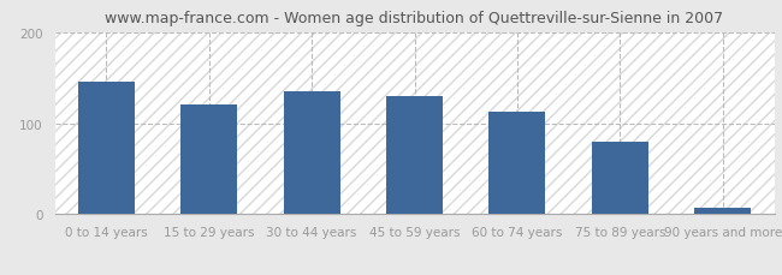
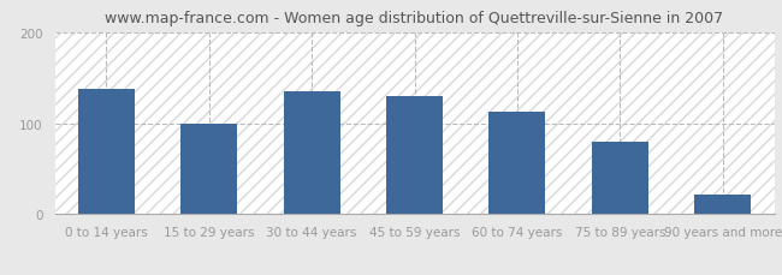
0 to 14 years: 145 -> 138
15 to 29 years: 120 -> 100
90 years and more: 7 -> 22
